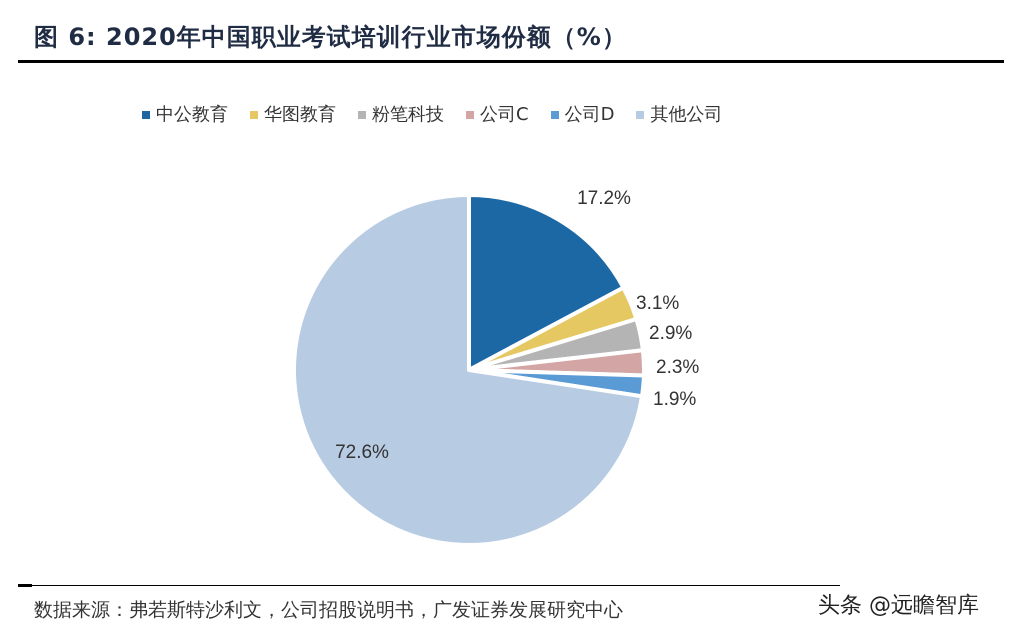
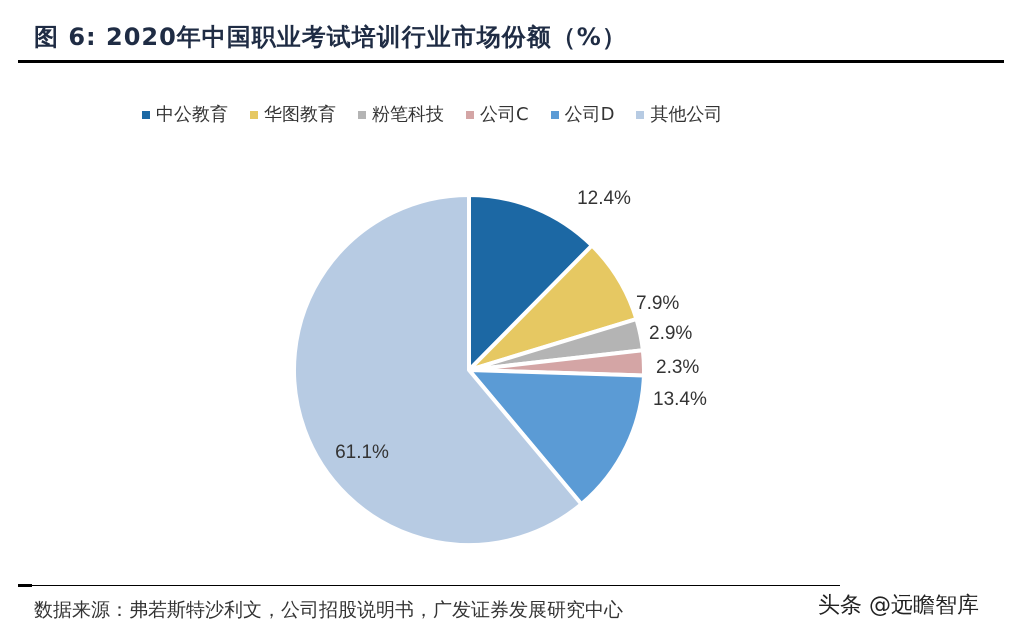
中公教育: 17.2% -> 12.4%
华图教育: 3.1% -> 7.9%
公司D: 1.9% -> 13.4%
其他公司: 72.6% -> 61.1%
